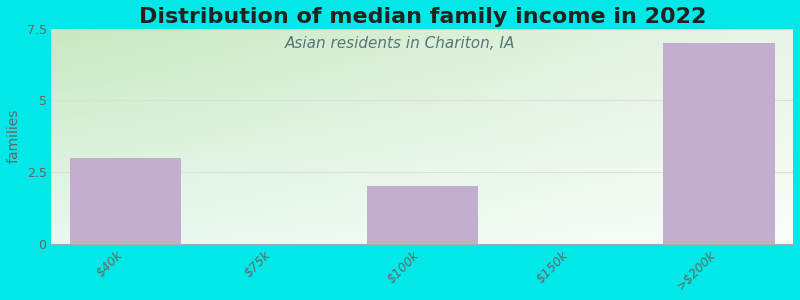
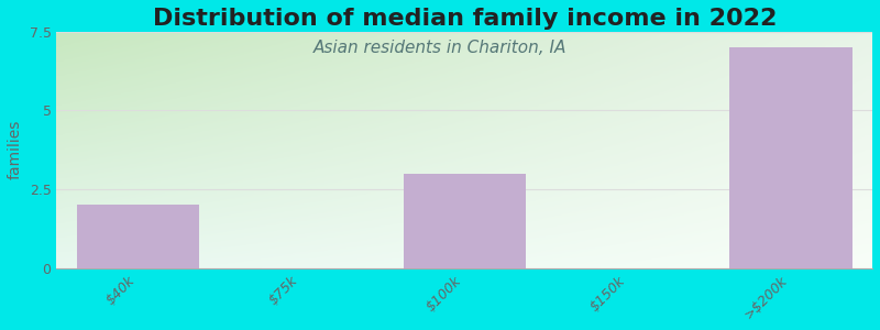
$40k: 3 -> 2
$100k: 2 -> 3
